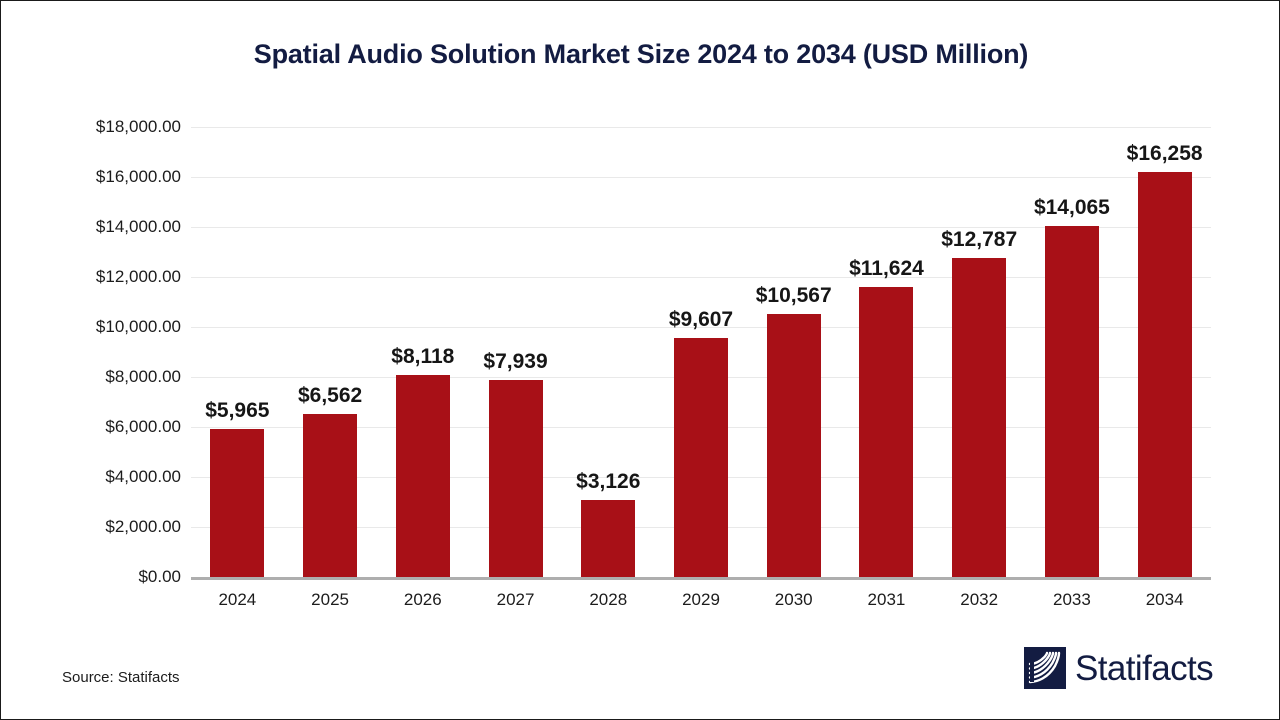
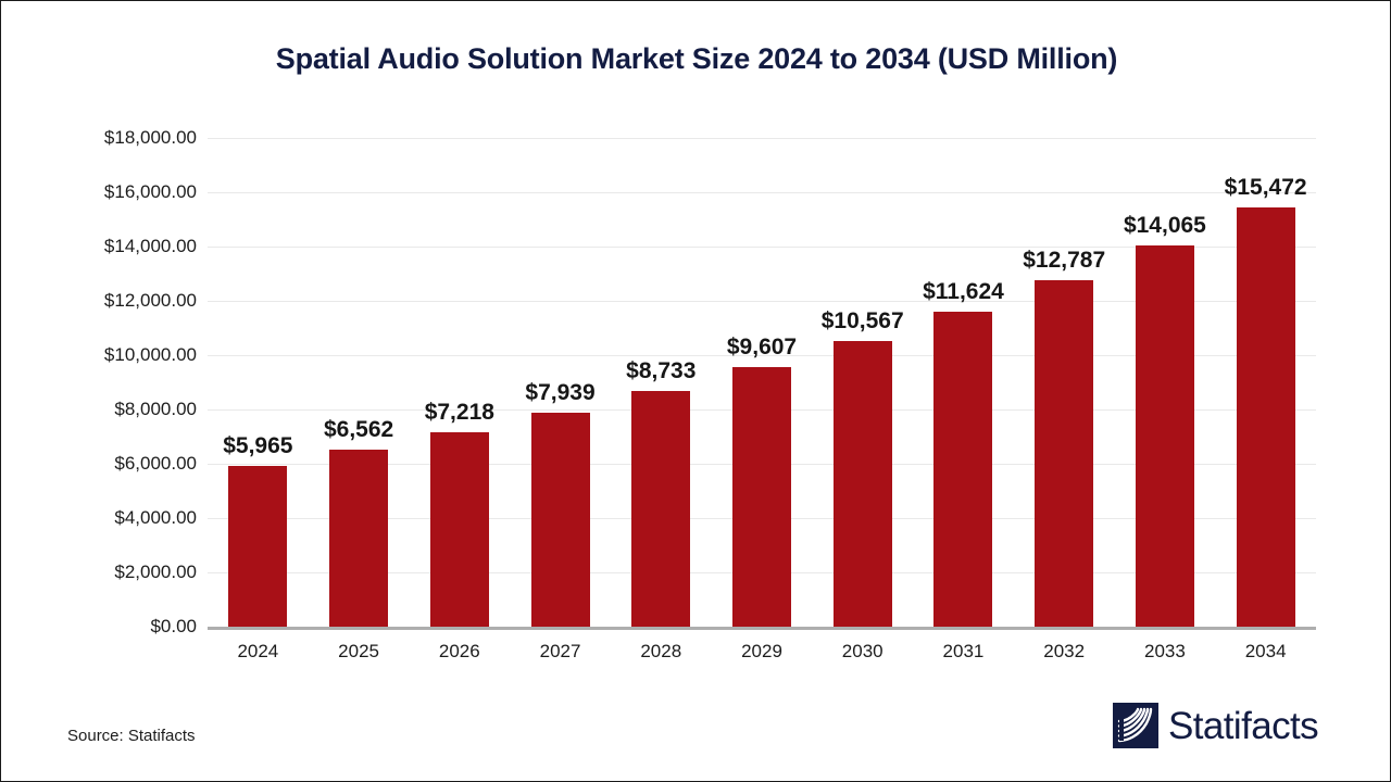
2026: $8,118 -> $7,218
2028: $3,126 -> $8,733
2034: $16,258 -> $15,472
